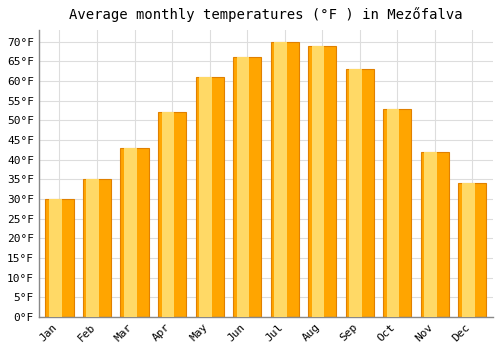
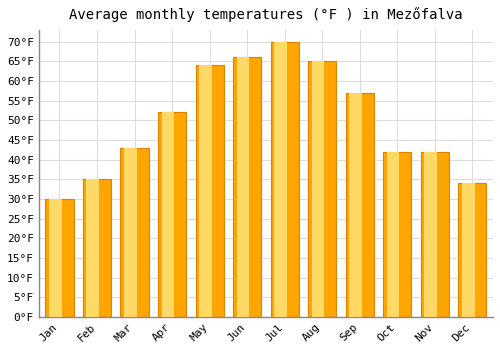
May: 61°F -> 64°F
Aug: 69°F -> 65°F
Sep: 63°F -> 57°F
Oct: 53°F -> 42°F
